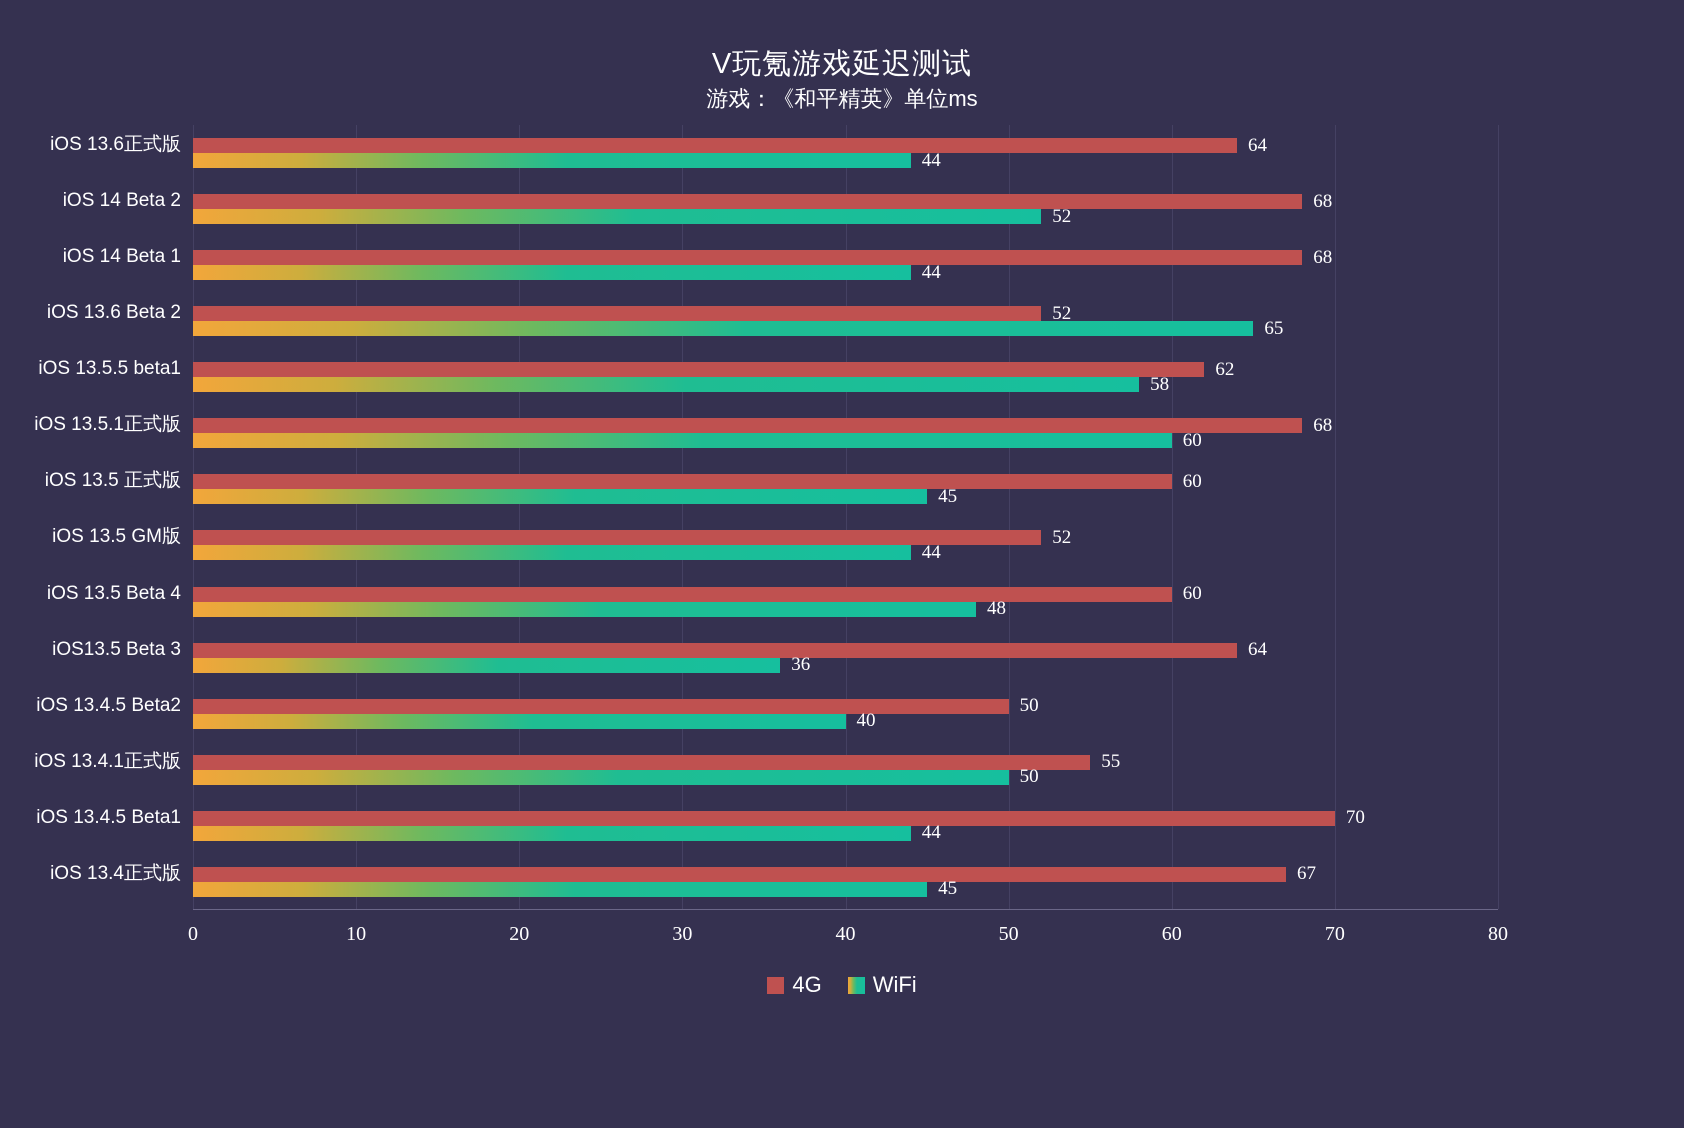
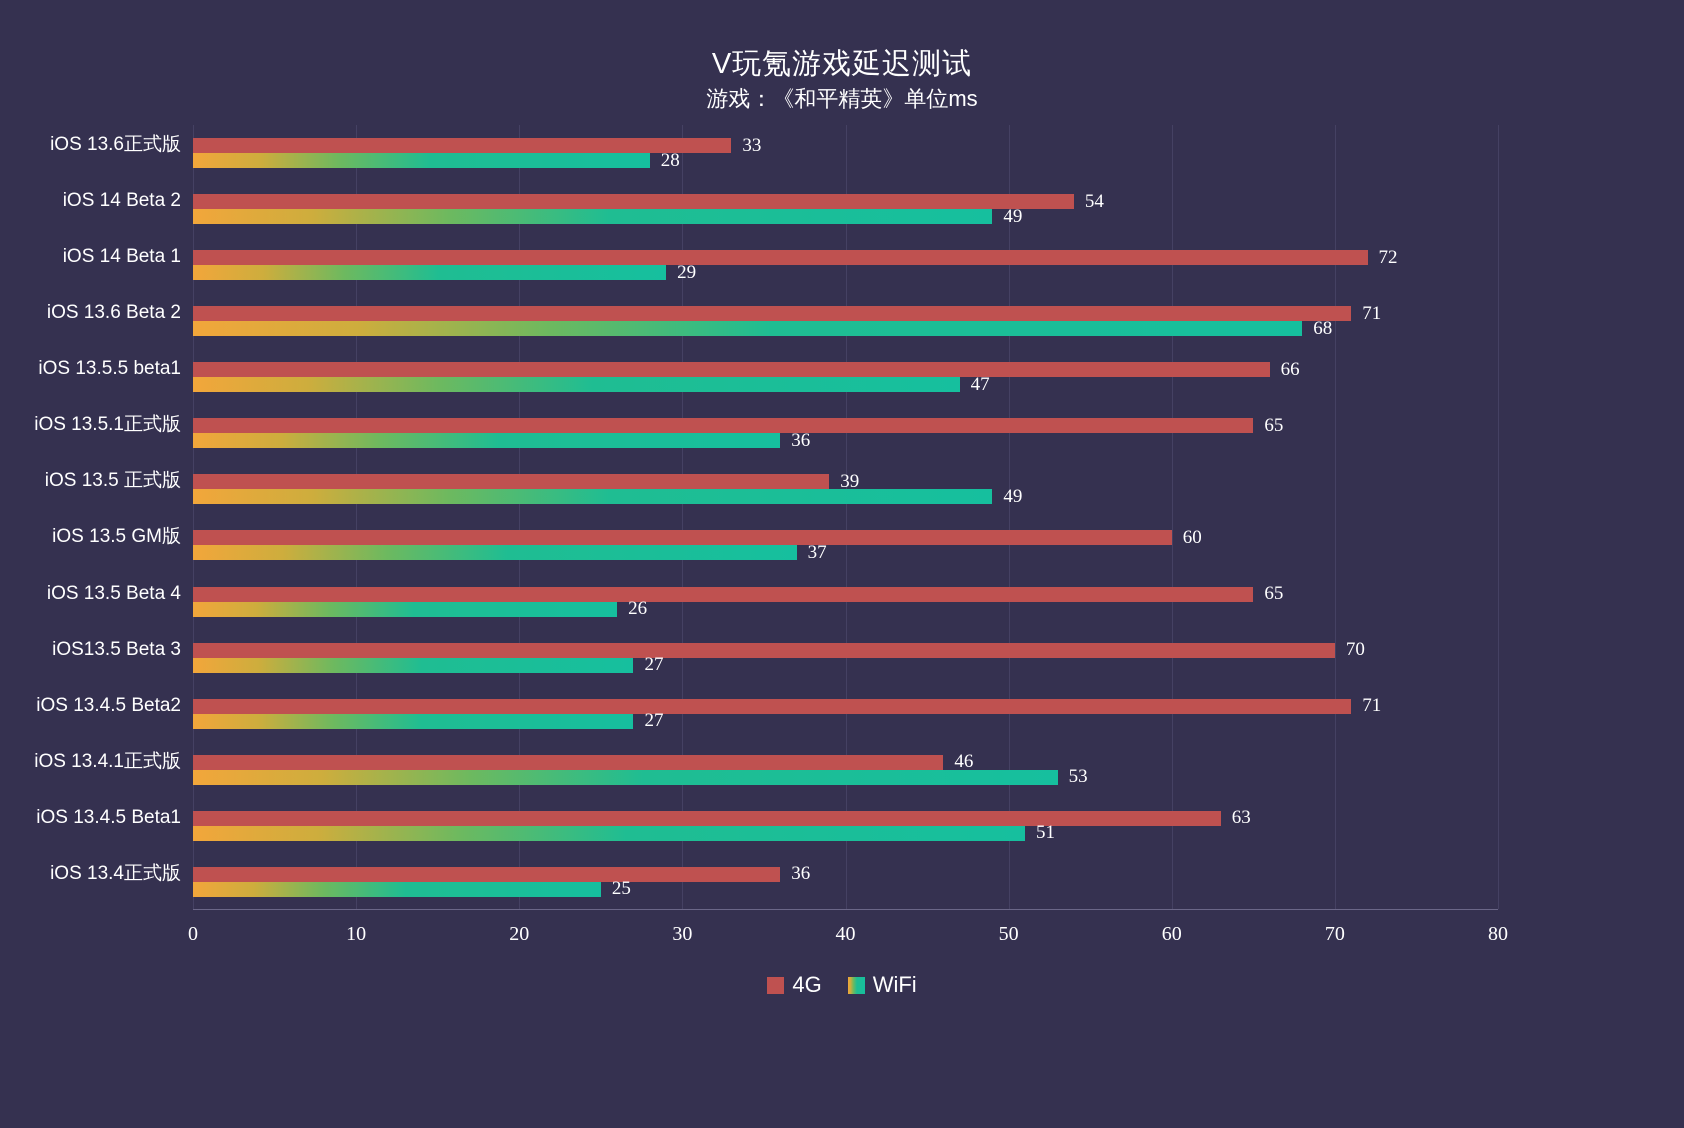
4G/iOS 13.6正式版: 64 -> 33
WiFi/iOS 13.6正式版: 44 -> 28
4G/iOS 14 Beta 2: 68 -> 54
WiFi/iOS 14 Beta 2: 52 -> 49
4G/iOS 14 Beta 1: 68 -> 72
WiFi/iOS 14 Beta 1: 44 -> 29
4G/iOS 13.6 Beta 2: 52 -> 71
WiFi/iOS 13.6 Beta 2: 65 -> 68
4G/iOS 13.5.5 beta1: 62 -> 66
WiFi/iOS 13.5.5 beta1: 58 -> 47
4G/iOS 13.5.1正式版: 68 -> 65
WiFi/iOS 13.5.1正式版: 60 -> 36
4G/iOS 13.5 正式版: 60 -> 39
WiFi/iOS 13.5 正式版: 45 -> 49
4G/iOS 13.5 GM版: 52 -> 60
WiFi/iOS 13.5 GM版: 44 -> 37
4G/iOS 13.5 Beta 4: 60 -> 65
WiFi/iOS 13.5 Beta 4: 48 -> 26
4G/iOS13.5 Beta 3: 64 -> 70
WiFi/iOS13.5 Beta 3: 36 -> 27
4G/iOS 13.4.5 Beta2: 50 -> 71
WiFi/iOS 13.4.5 Beta2: 40 -> 27
4G/iOS 13.4.1正式版: 55 -> 46
WiFi/iOS 13.4.1正式版: 50 -> 53
4G/iOS 13.4.5 Beta1: 70 -> 63
WiFi/iOS 13.4.5 Beta1: 44 -> 51
4G/iOS 13.4正式版: 67 -> 36
WiFi/iOS 13.4正式版: 45 -> 25
